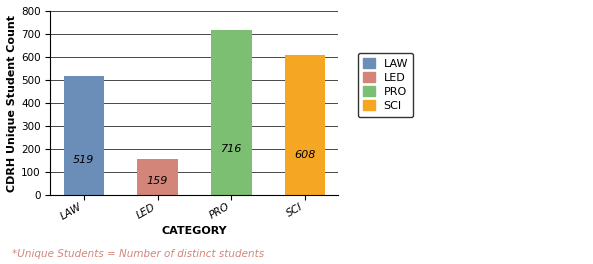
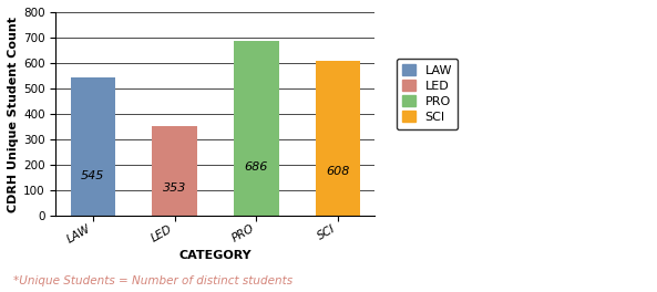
LAW: 519 -> 545
LED: 159 -> 353
PRO: 716 -> 686
